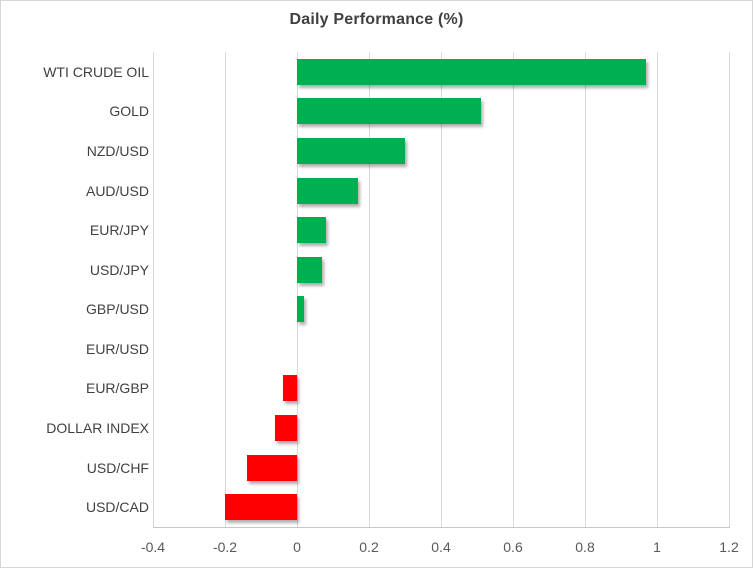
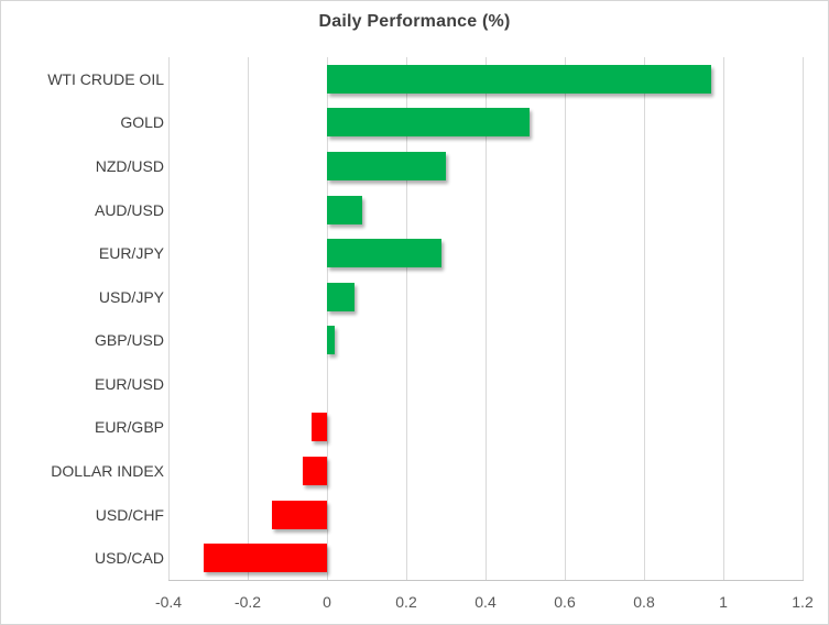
AUD/USD: 0.17 -> 0.09
EUR/JPY: 0.08 -> 0.29
USD/CAD: -0.20 -> -0.31
